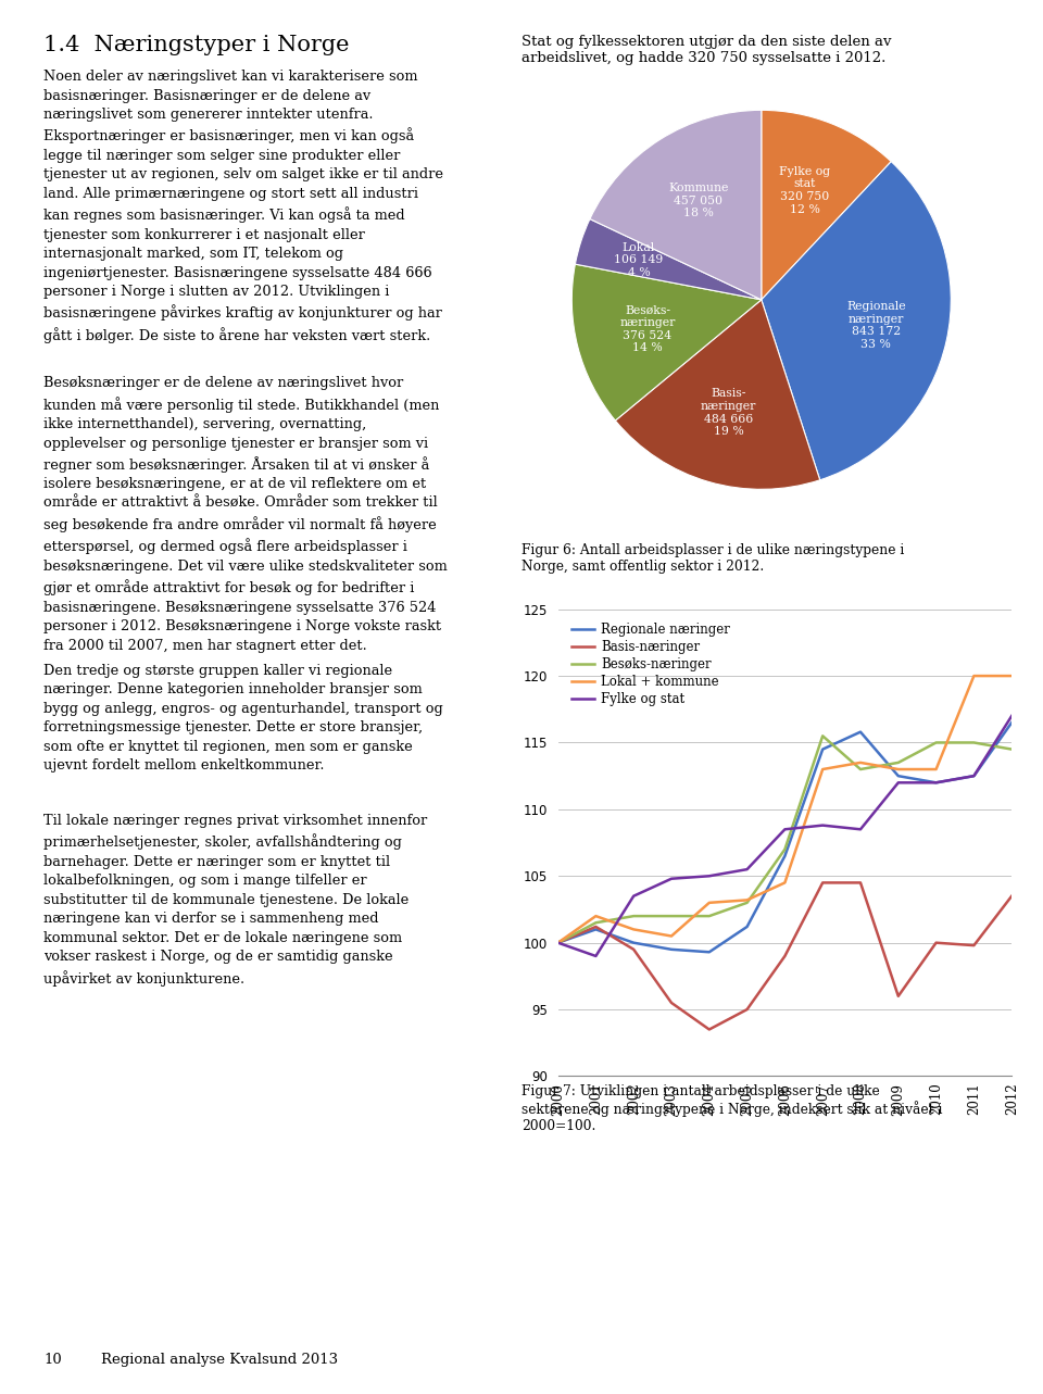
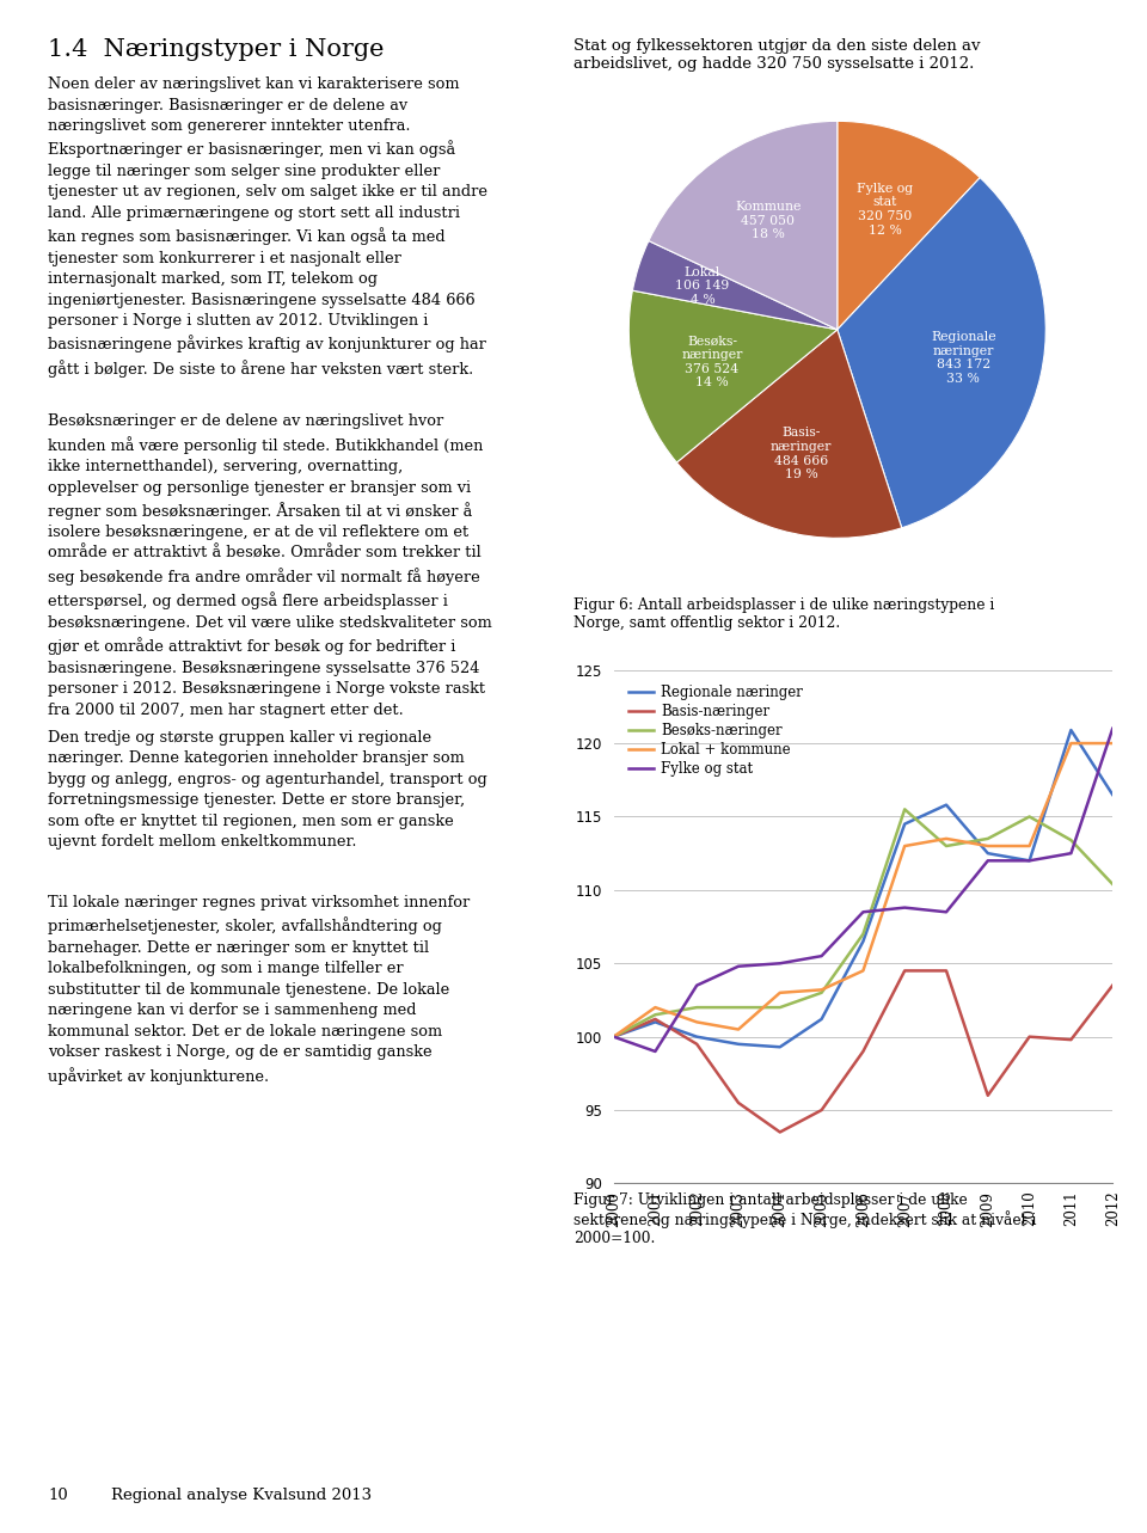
Regionale næringer/2011: 112.5 -> 120.9
Besøks-næringer/2011: 115.0 -> 113.4
Besøks-næringer/2012: 114.5 -> 110.4
Fylke og stat/2012: 117.0 -> 121.0
